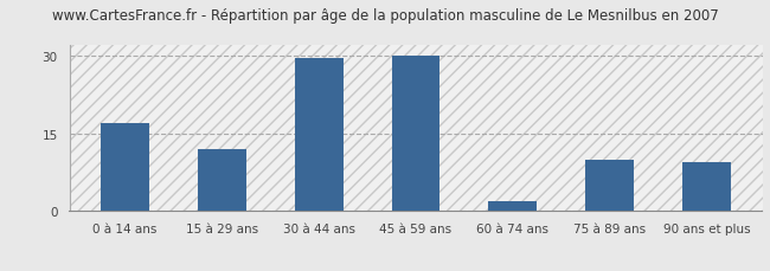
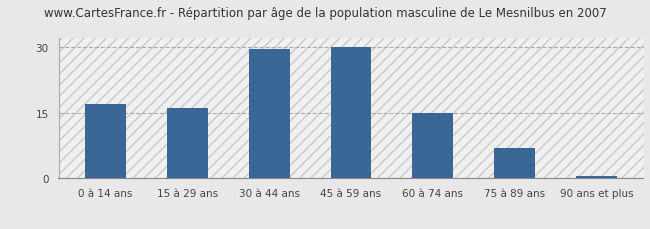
15 à 29 ans: 12.0 -> 16.0
60 à 74 ans: 2.0 -> 15.0
75 à 89 ans: 10.0 -> 7.0
90 ans et plus: 9.5 -> 0.5
